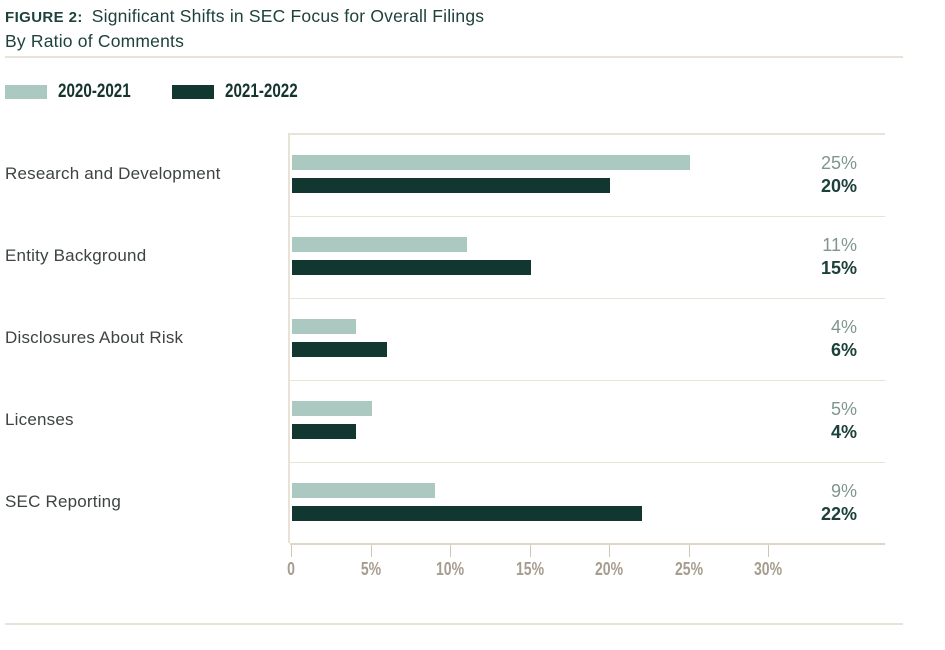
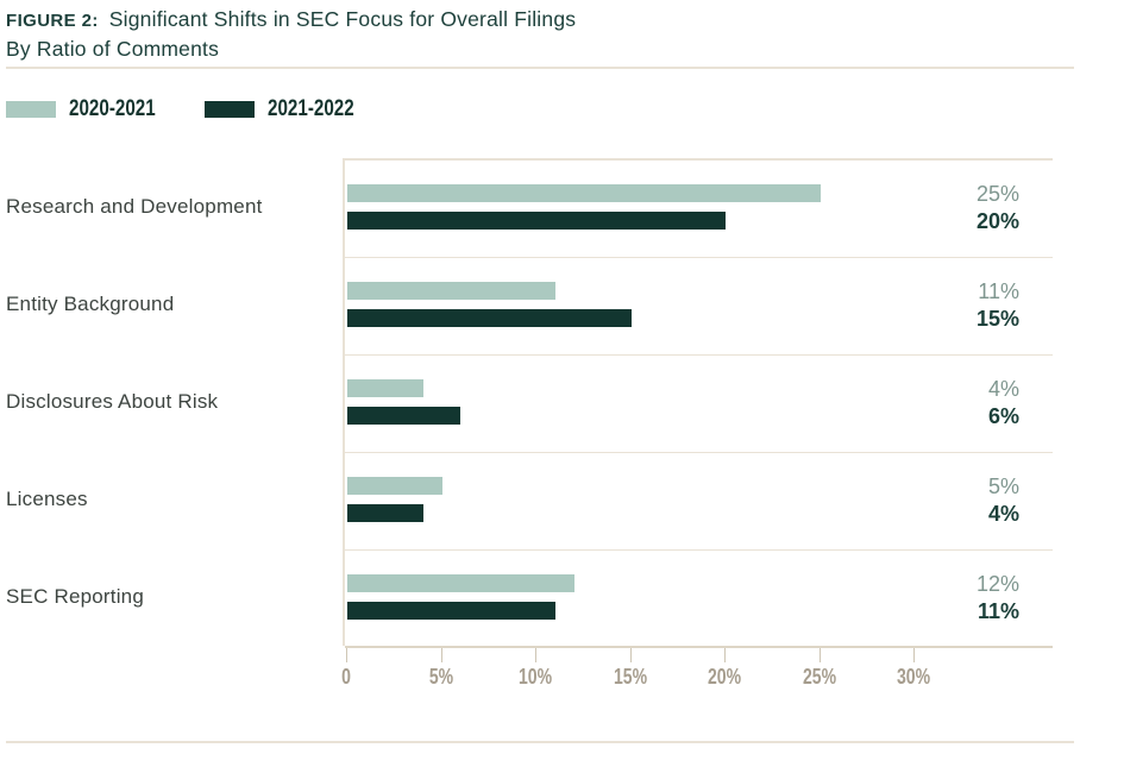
2020-2021/SEC Reporting: 9% -> 12%
2021-2022/SEC Reporting: 22% -> 11%
